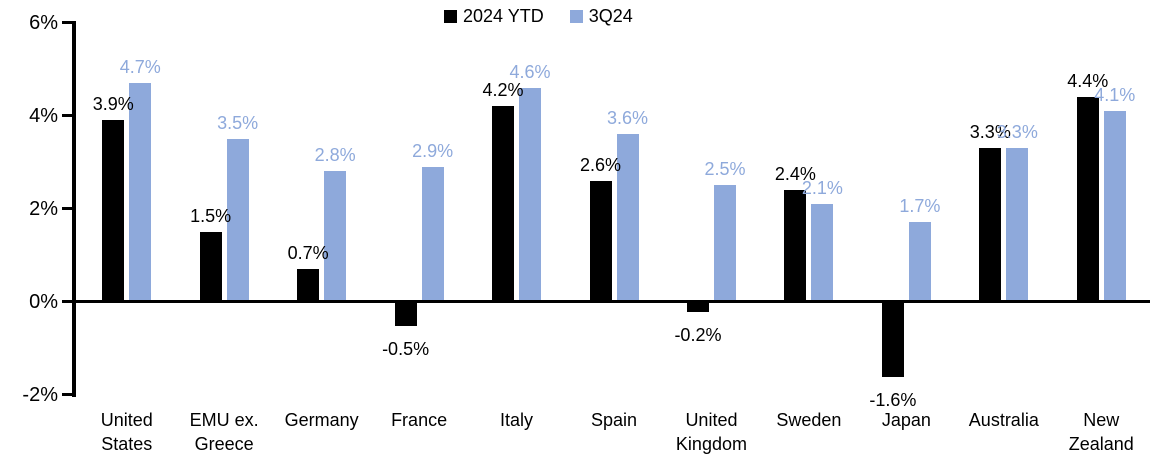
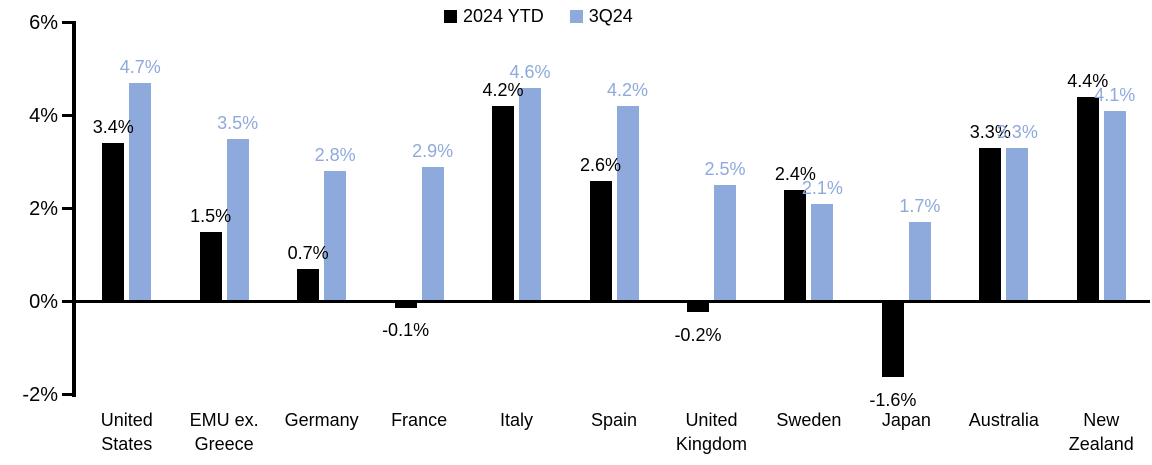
2024 YTD/United States: 3.9% -> 3.4%
2024 YTD/France: -0.5% -> -0.1%
3Q24/Spain: 3.6% -> 4.2%
